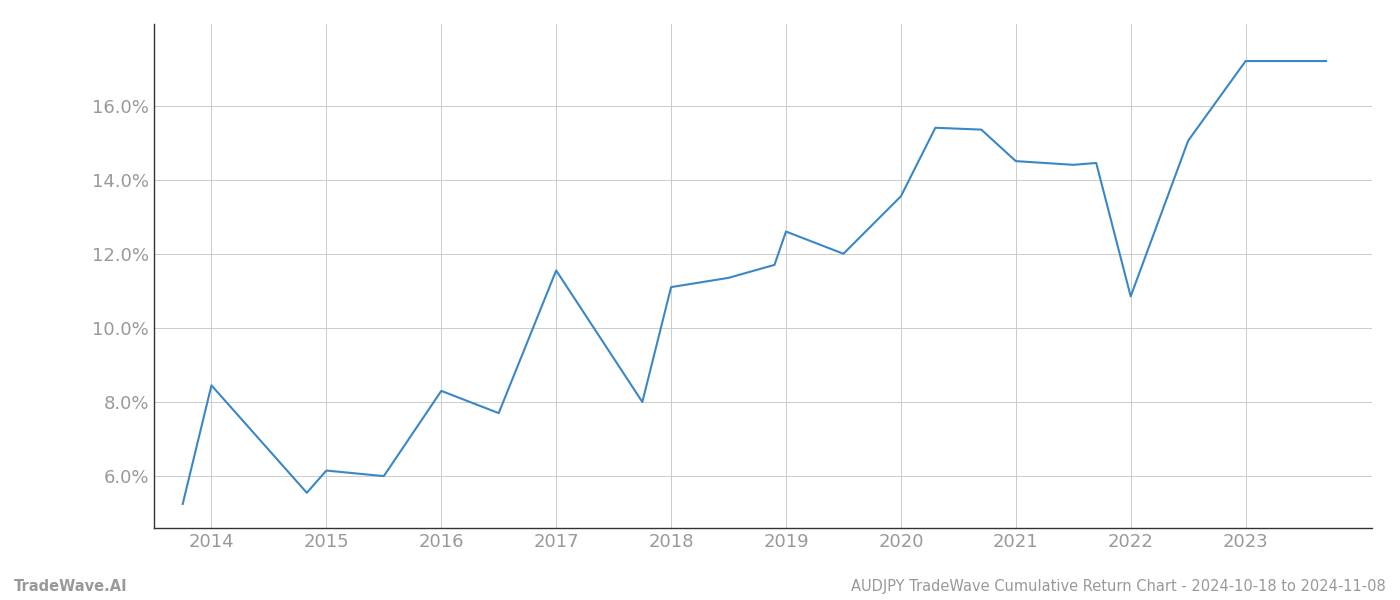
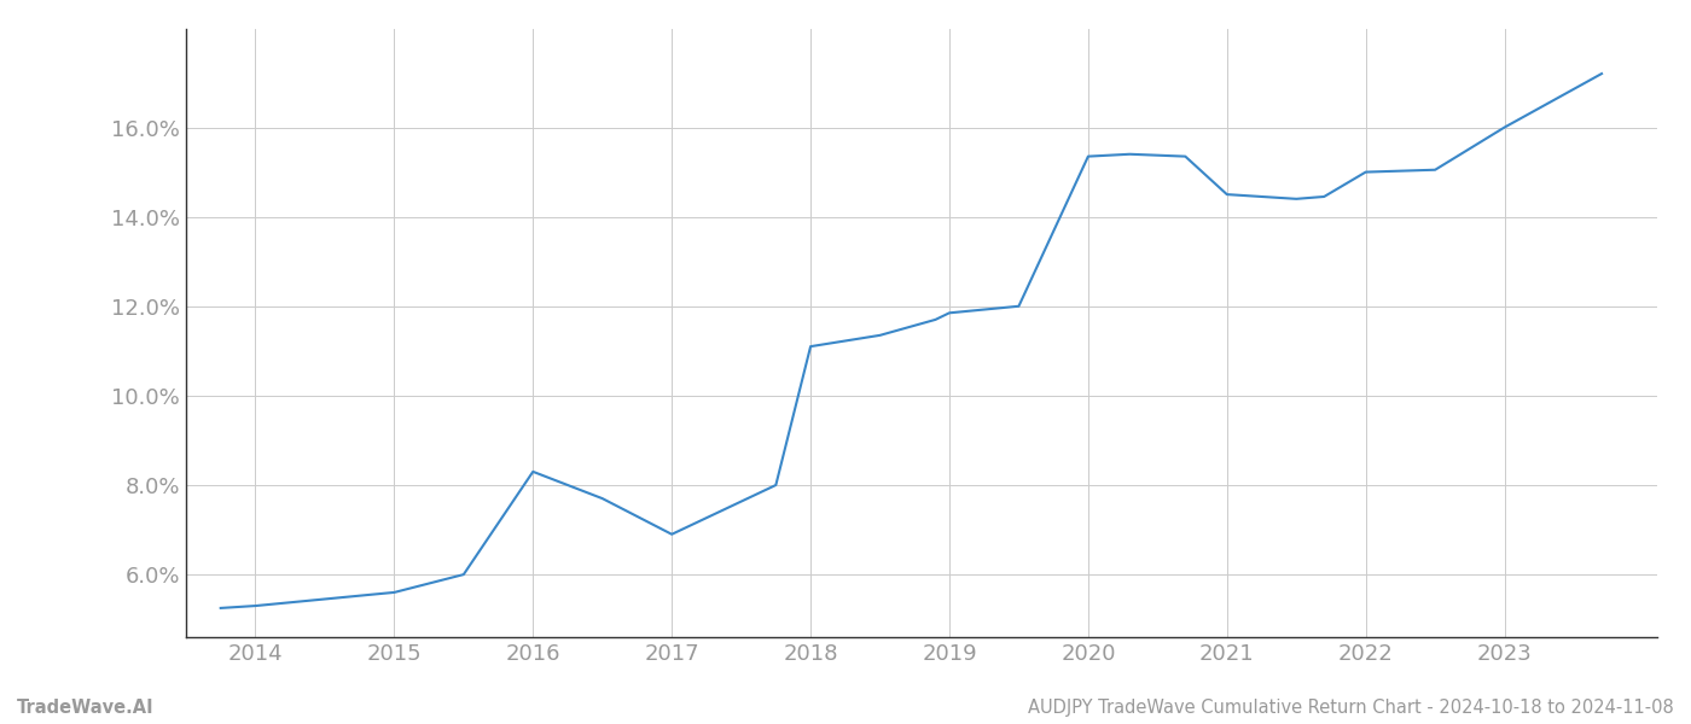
2014: 8.45% -> 5.30%
2015: 6.15% -> 5.60%
2017: 11.55% -> 6.90%
2019: 12.60% -> 11.85%
2020: 13.55% -> 15.35%
2022: 10.85% -> 15.00%
2023: 17.20% -> 16.00%
